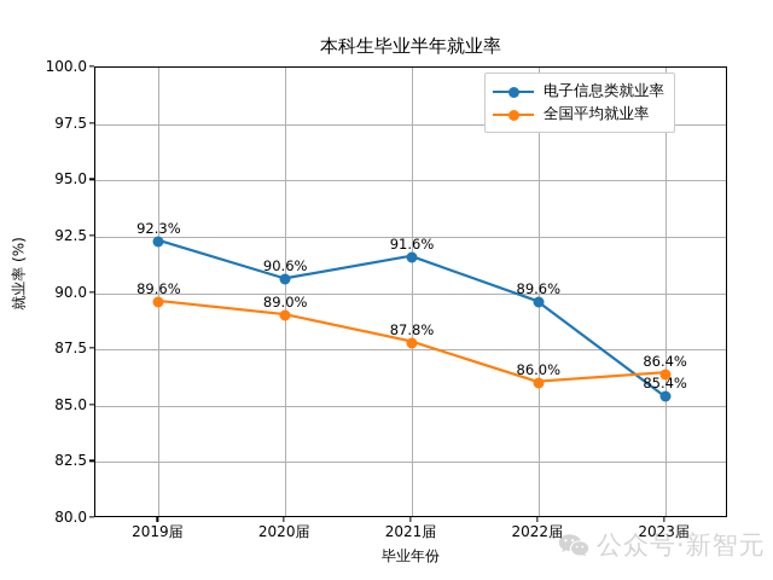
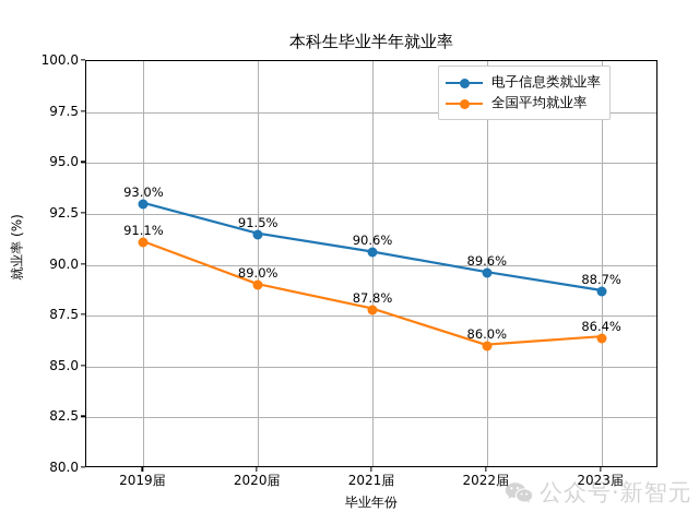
电子信息类就业率/2019届: 92.3% -> 93.0%
全国平均就业率/2019届: 89.6% -> 91.1%
电子信息类就业率/2020届: 90.6% -> 91.5%
电子信息类就业率/2021届: 91.6% -> 90.6%
电子信息类就业率/2023届: 85.4% -> 88.7%
